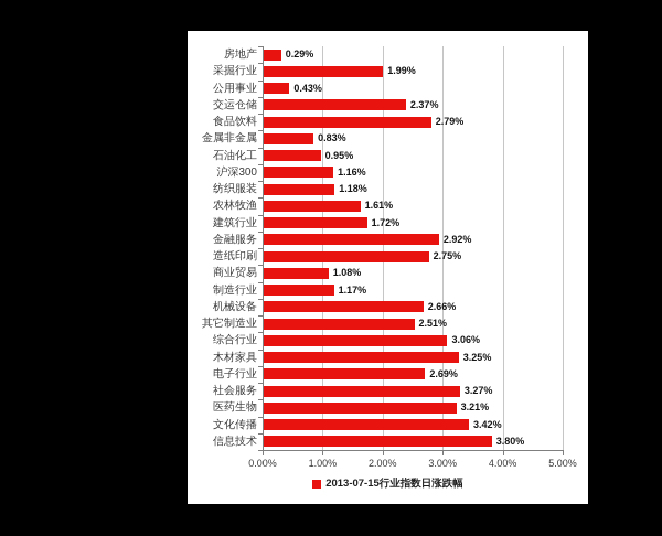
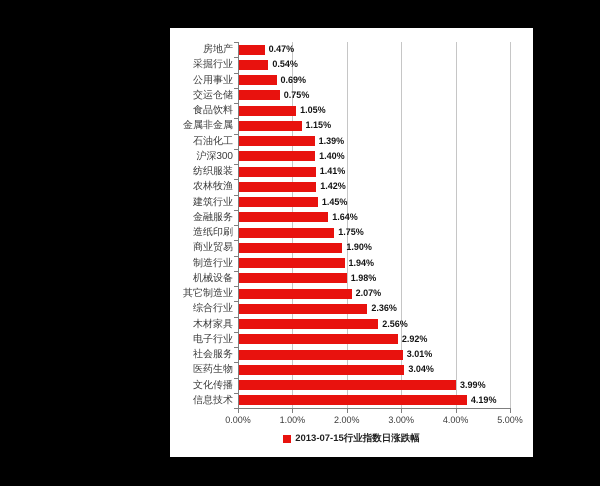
房地产: 0.29% -> 0.47%
采掘行业: 1.99% -> 0.54%
公用事业: 0.43% -> 0.69%
交运仓储: 2.37% -> 0.75%
食品饮料: 2.79% -> 1.05%
金属非金属: 0.83% -> 1.15%
石油化工: 0.95% -> 1.39%
沪深300: 1.16% -> 1.40%
纺织服装: 1.18% -> 1.41%
农林牧渔: 1.61% -> 1.42%
建筑行业: 1.72% -> 1.45%
金融服务: 2.92% -> 1.64%
造纸印刷: 2.75% -> 1.75%
商业贸易: 1.08% -> 1.90%
制造行业: 1.17% -> 1.94%
机械设备: 2.66% -> 1.98%
其它制造业: 2.51% -> 2.07%
综合行业: 3.06% -> 2.36%
木材家具: 3.25% -> 2.56%
电子行业: 2.69% -> 2.92%
社会服务: 3.27% -> 3.01%
医药生物: 3.21% -> 3.04%
文化传播: 3.42% -> 3.99%
信息技术: 3.80% -> 4.19%
